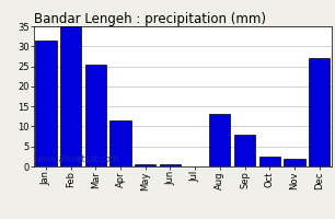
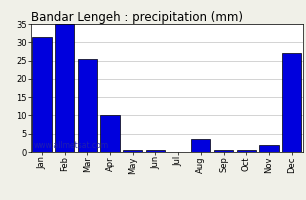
Apr: 11.5 -> 10.0
Aug: 13.0 -> 3.5
Sep: 8.0 -> 0.5
Oct: 2.5 -> 0.5
